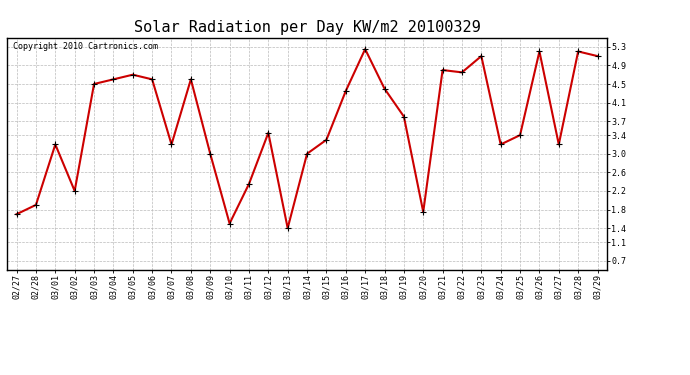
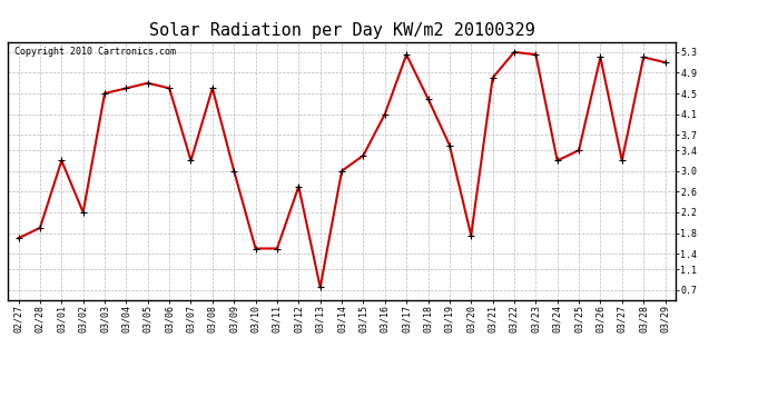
03/11: 2.35 -> 1.50
03/12: 3.45 -> 2.70
03/13: 1.40 -> 0.75
03/16: 4.35 -> 4.10
03/19: 3.80 -> 3.50
03/22: 4.75 -> 5.30
03/23: 5.10 -> 5.25
